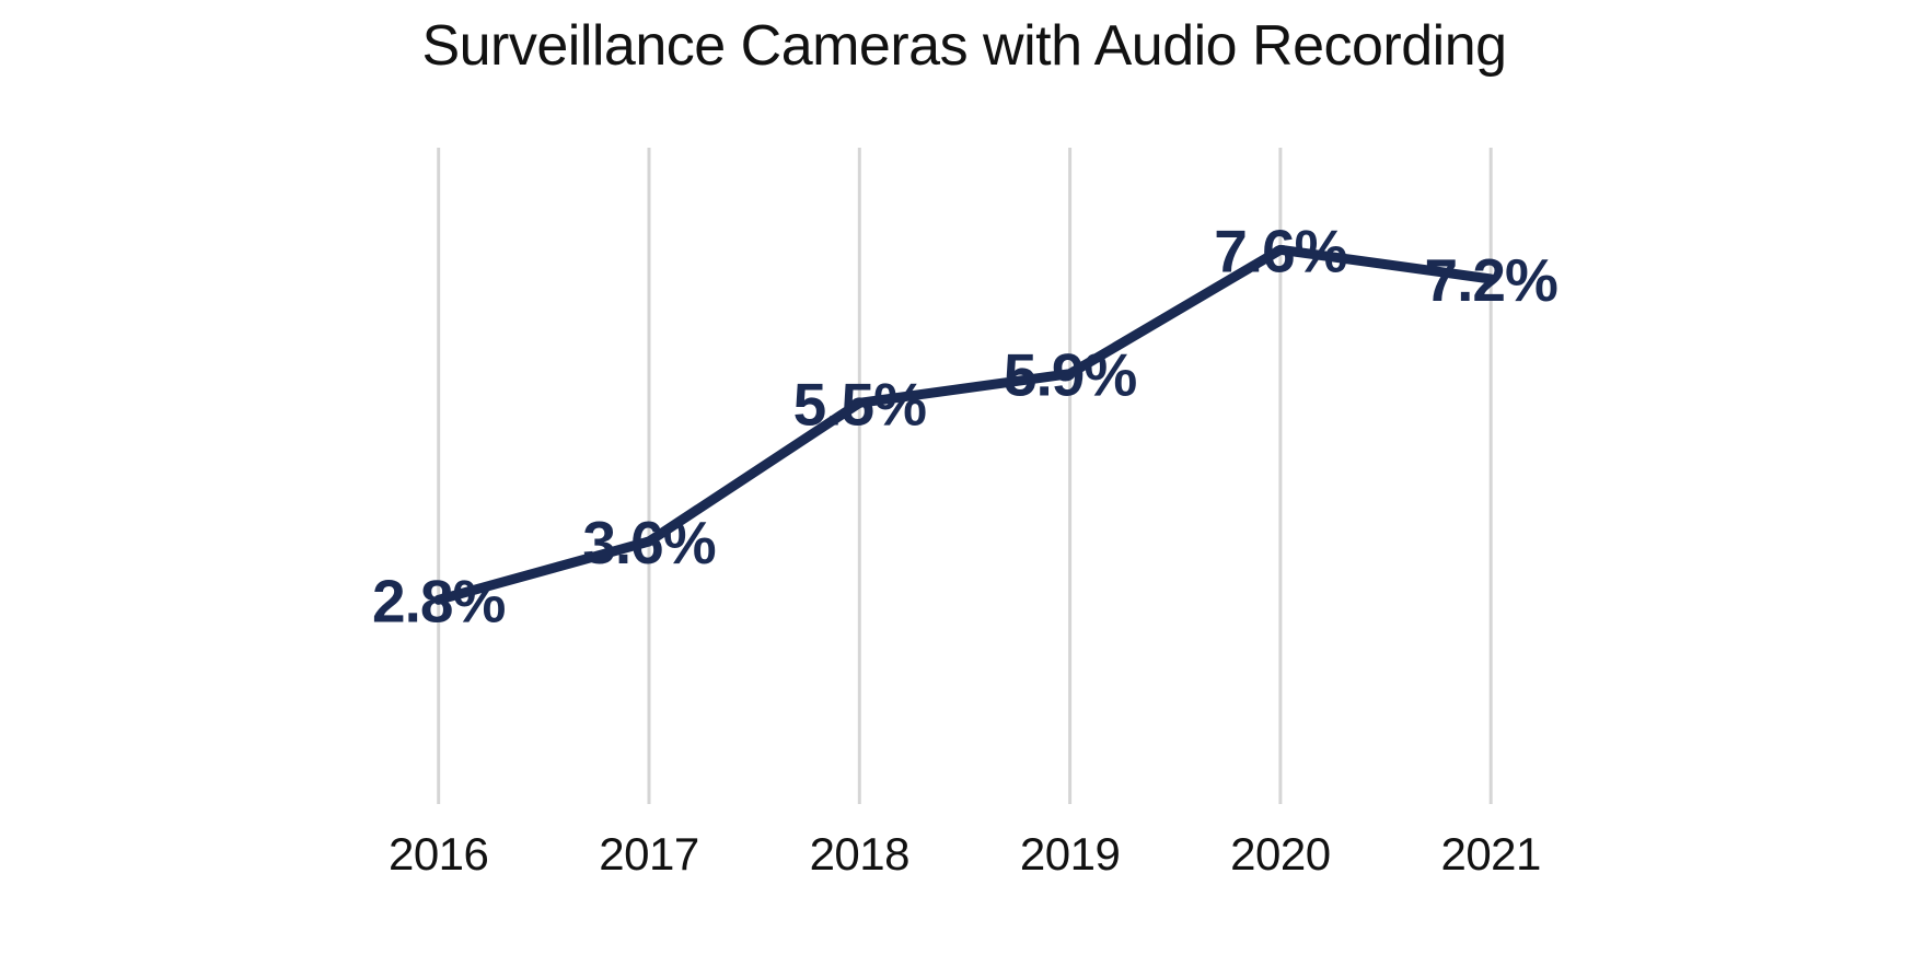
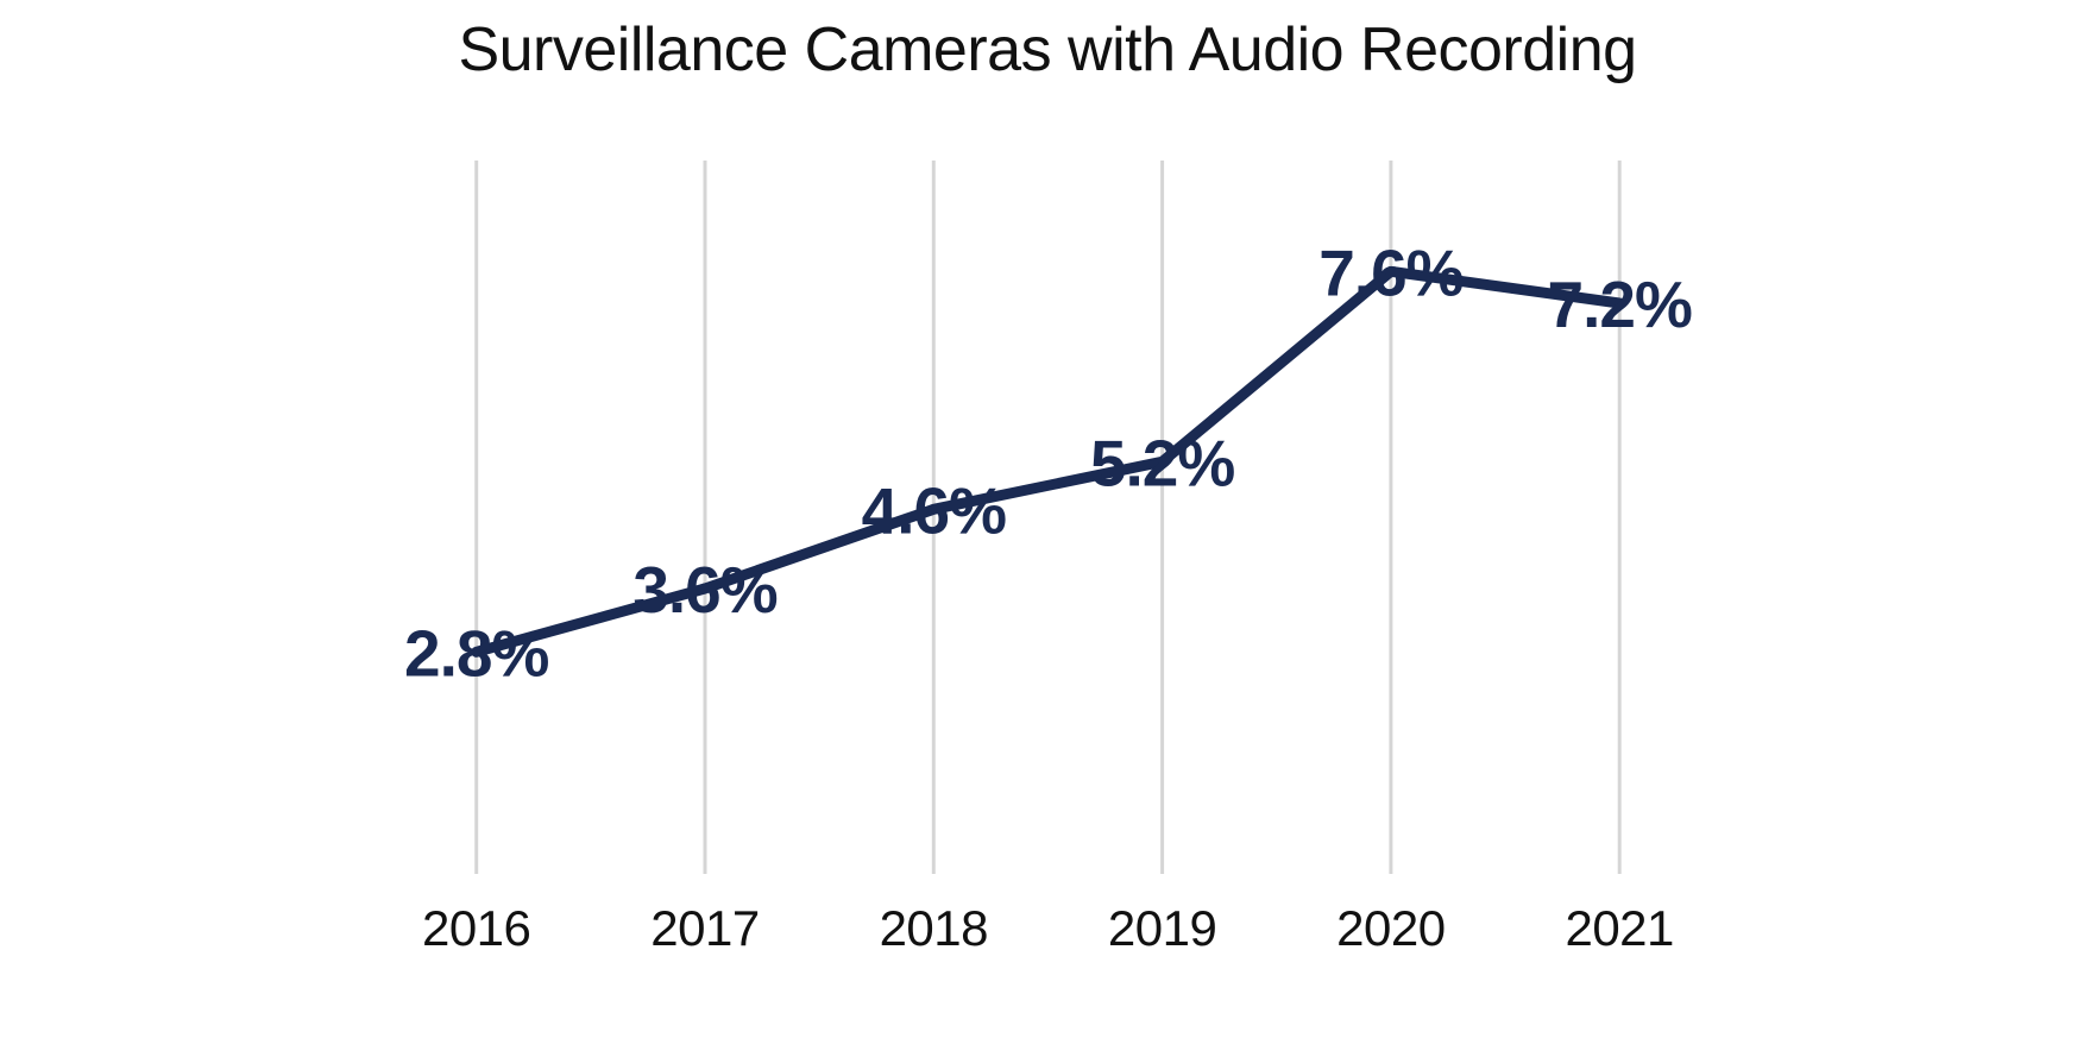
2018: 5.5% -> 4.6%
2019: 5.9% -> 5.2%
